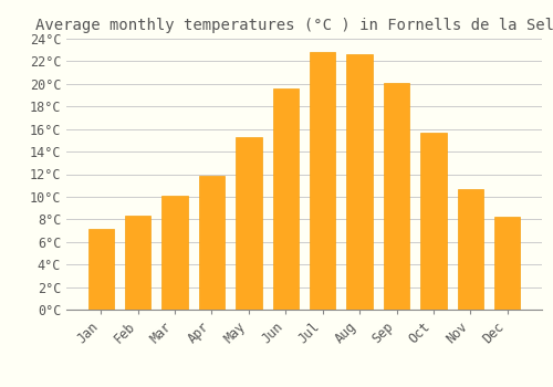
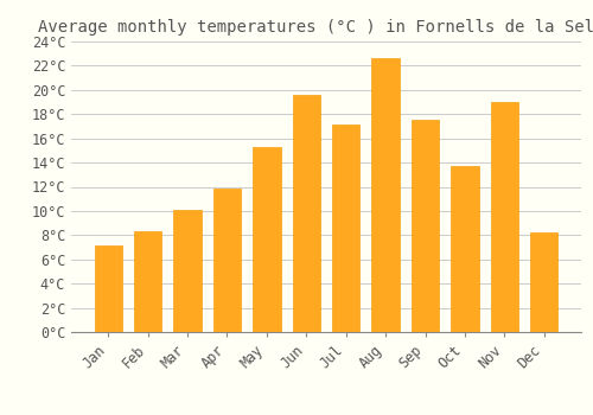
Jul: 22.8°C -> 17.1°C
Sep: 20.1°C -> 17.5°C
Oct: 15.7°C -> 13.7°C
Nov: 10.7°C -> 19.0°C
